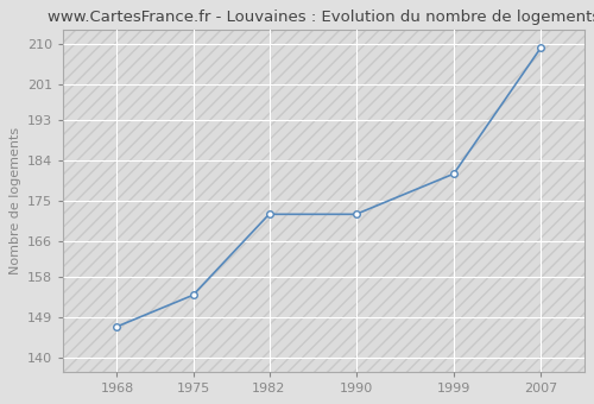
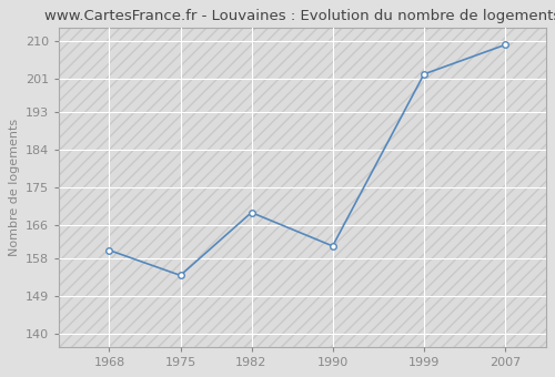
1968: 147 -> 160
1982: 172 -> 169
1990: 172 -> 161
1999: 181 -> 202
